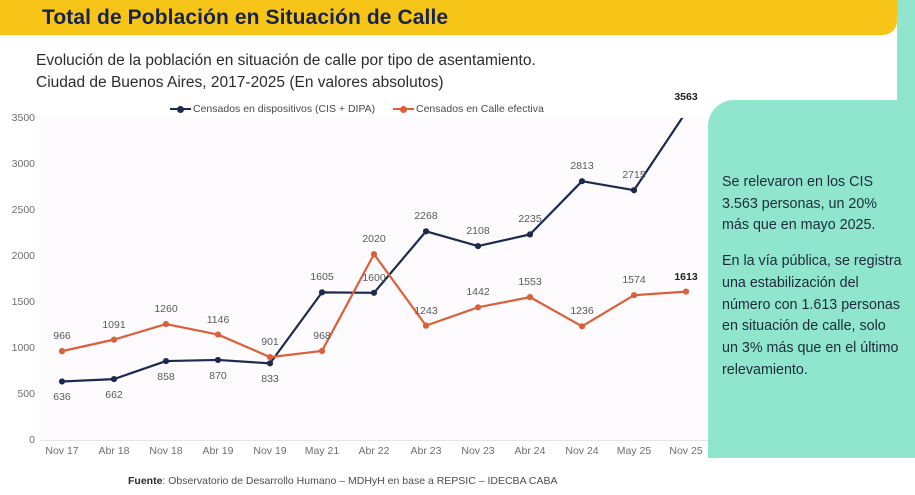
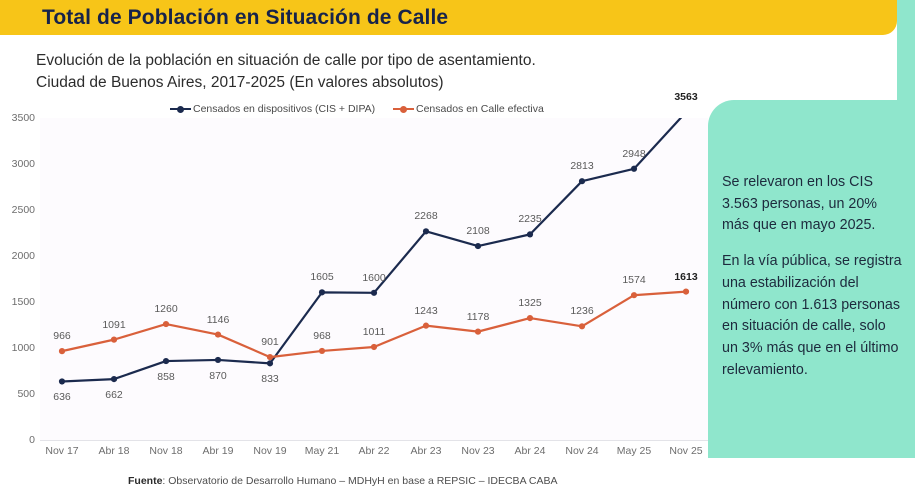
Censados en Calle efectiva/Abr 22: 2020 -> 1011
Censados en Calle efectiva/Nov 23: 1442 -> 1178
Censados en Calle efectiva/Abr 24: 1553 -> 1325
Censados en dispositivos (CIS + DIPA)/May 25: 2715 -> 2948
